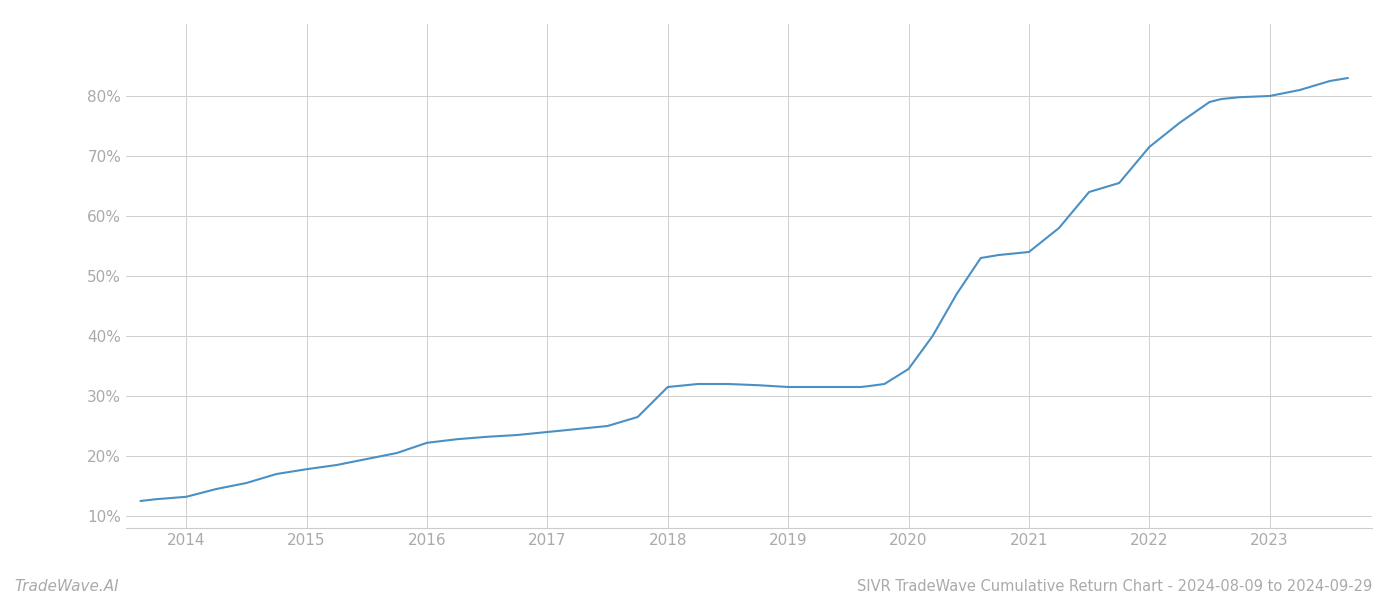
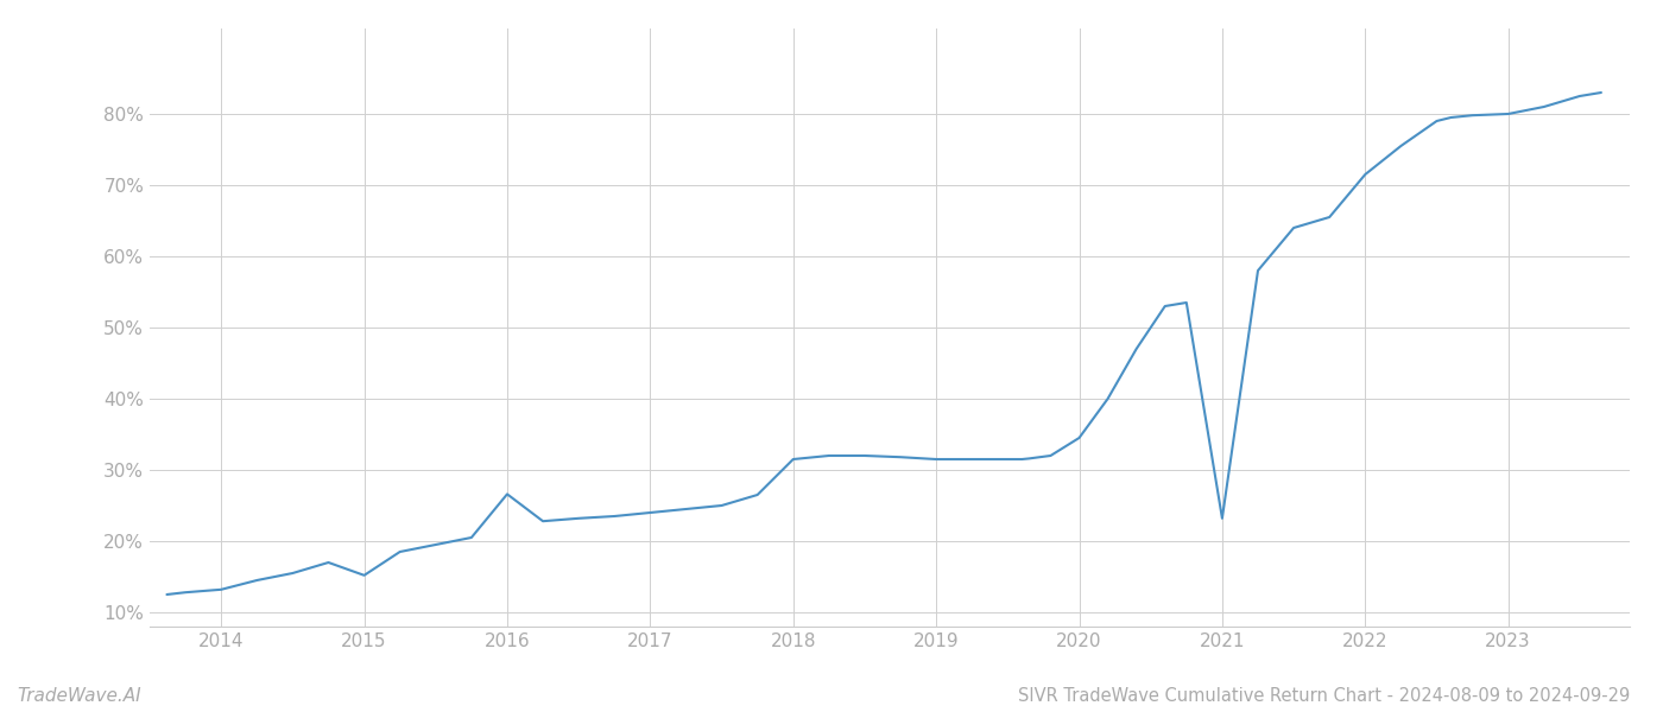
2015: 17.8% -> 15.2%
2016: 22.2% -> 26.6%
2021: 54.0% -> 23.2%
